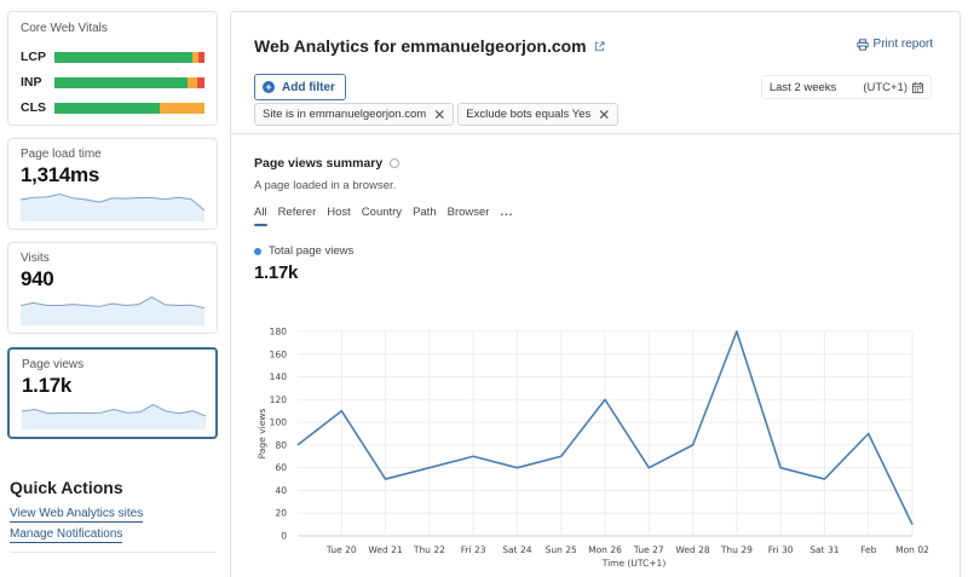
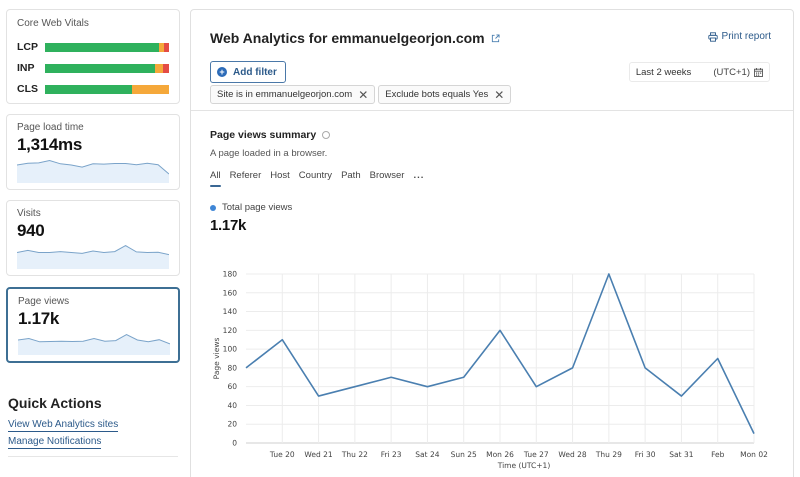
Fri 30: 60 -> 80
